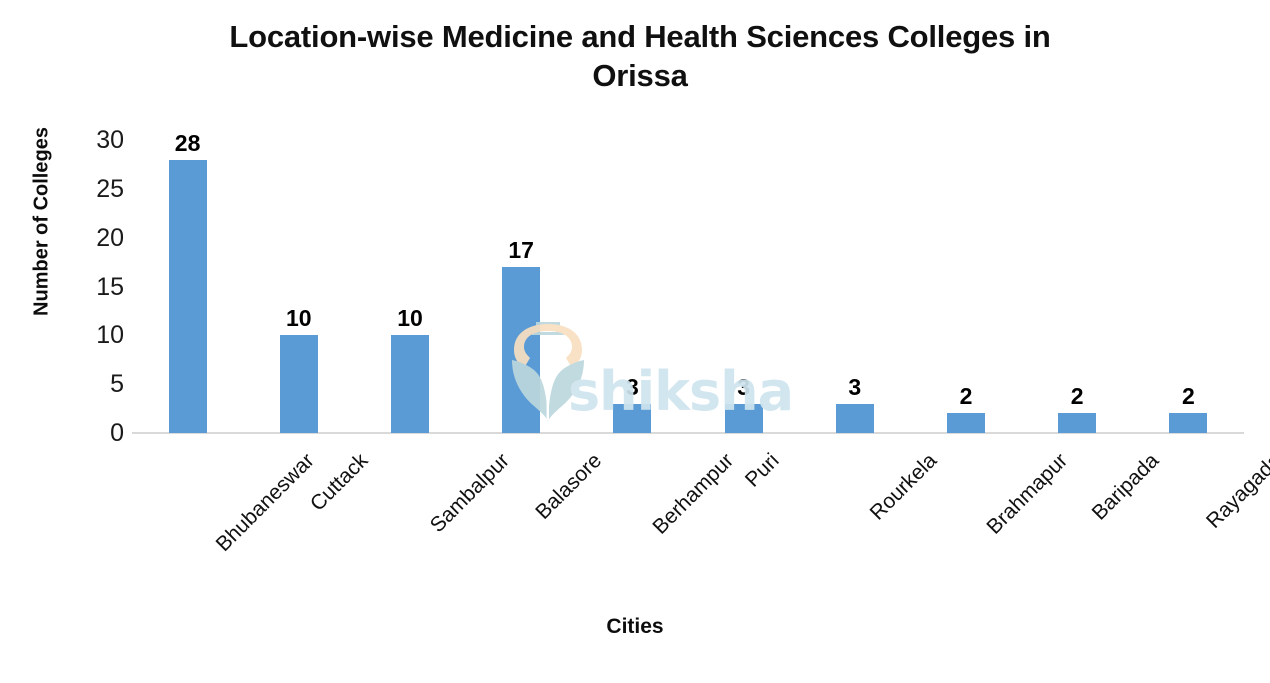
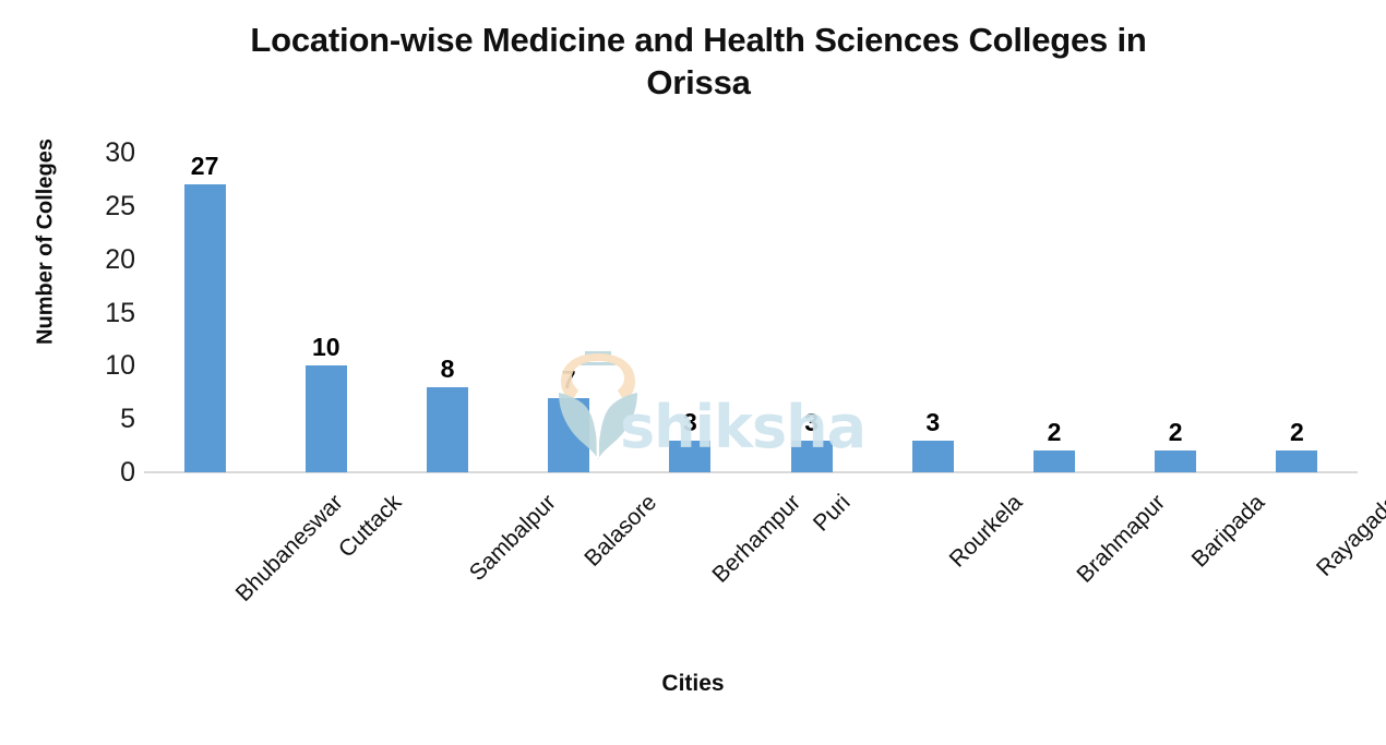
Bhubaneswar: 28 -> 27
Sambalpur: 10 -> 8
Balasore: 17 -> 7
